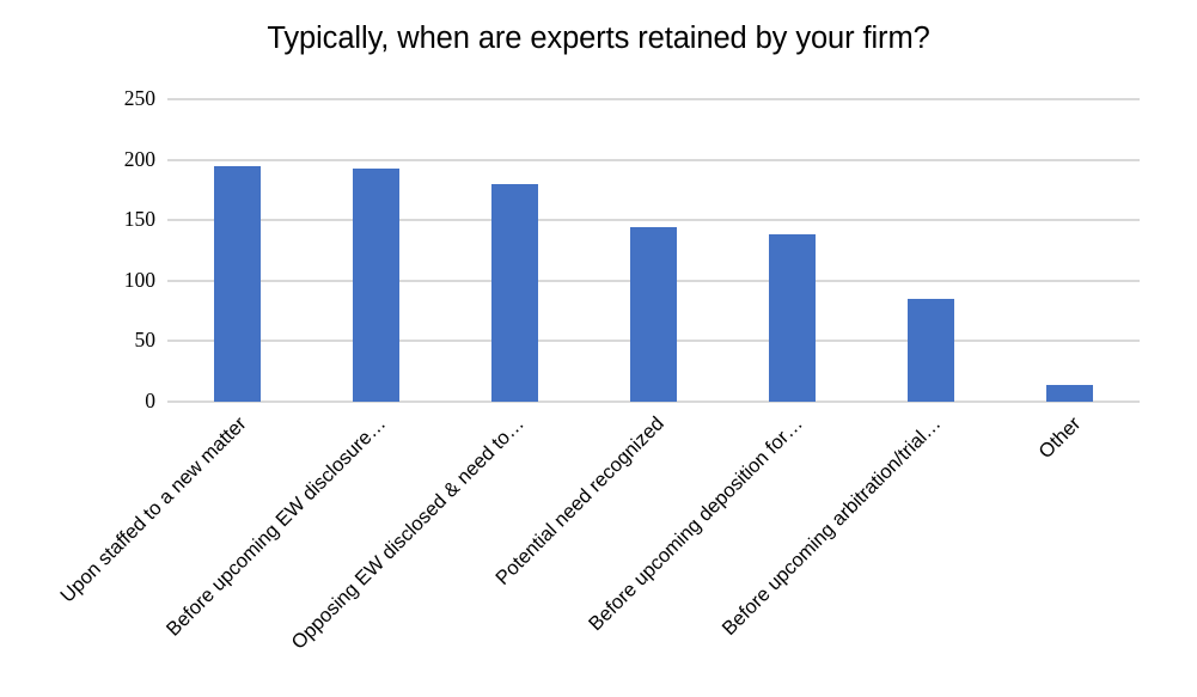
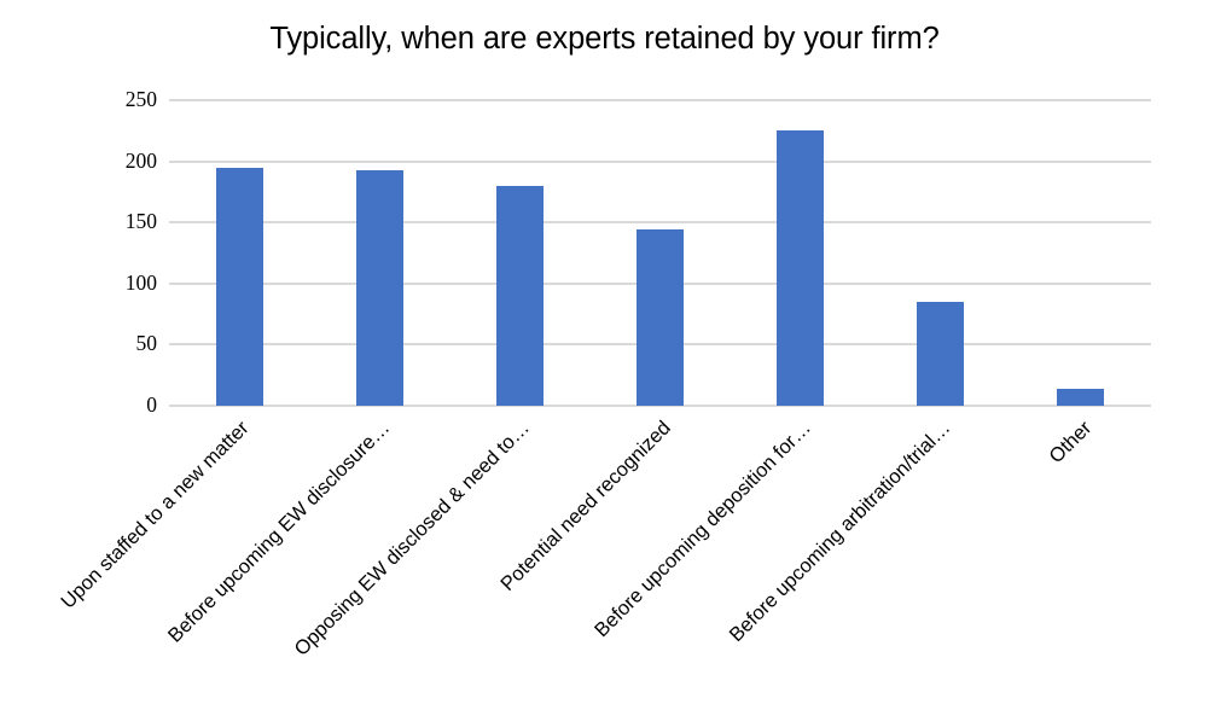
Before upcoming deposition for…: 138 -> 225
